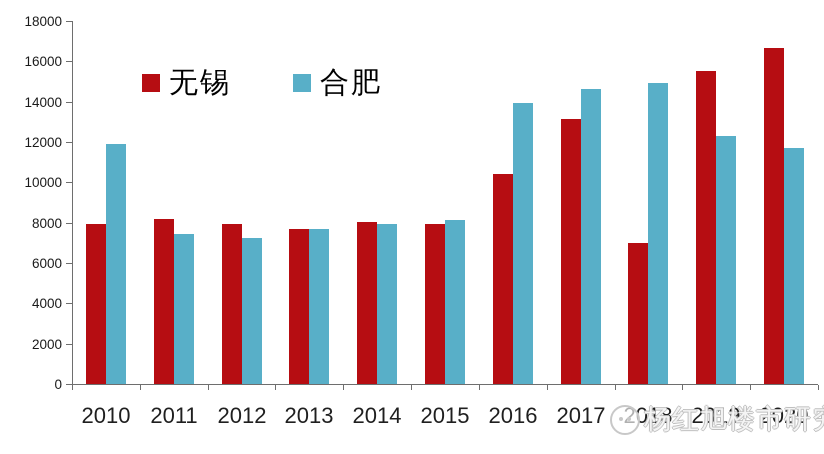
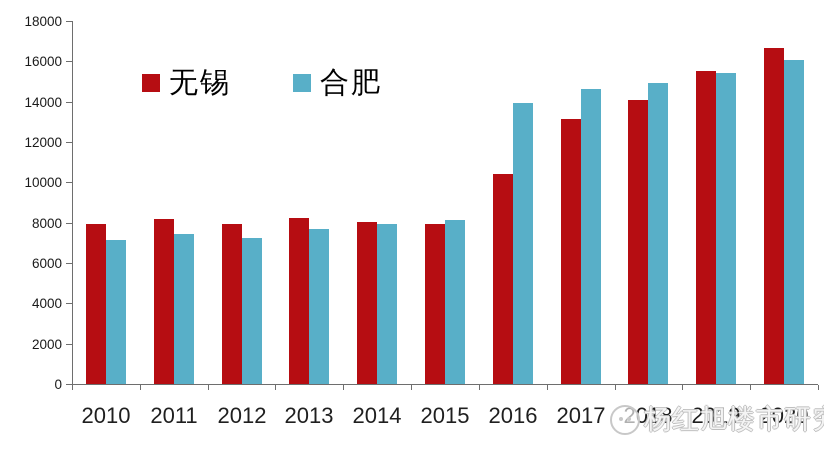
合肥/2010: 11900 -> 7200
无锡/2013: 7700 -> 8200
无锡/2018: 7000 -> 14100
合肥/2019: 12300 -> 15400
合肥/2020: 11700 -> 16000
